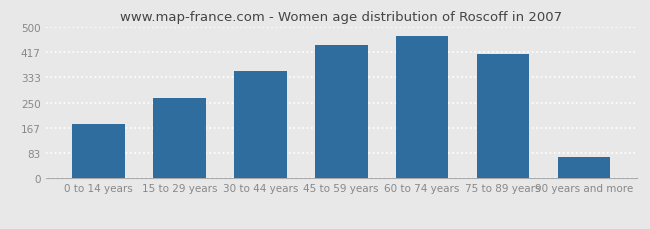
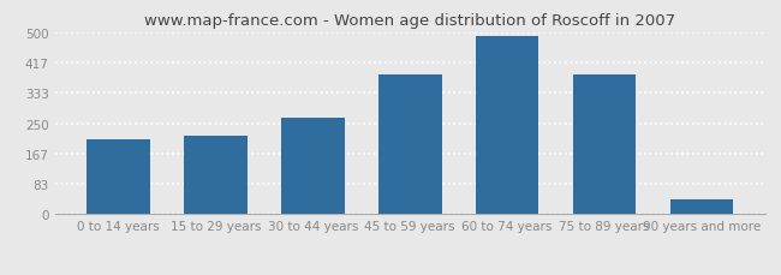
0 to 14 years: 180 -> 205
15 to 29 years: 265 -> 215
30 to 44 years: 355 -> 265
45 to 59 years: 440 -> 385
60 to 74 years: 470 -> 490
75 to 89 years: 410 -> 385
90 years and more: 70 -> 40
